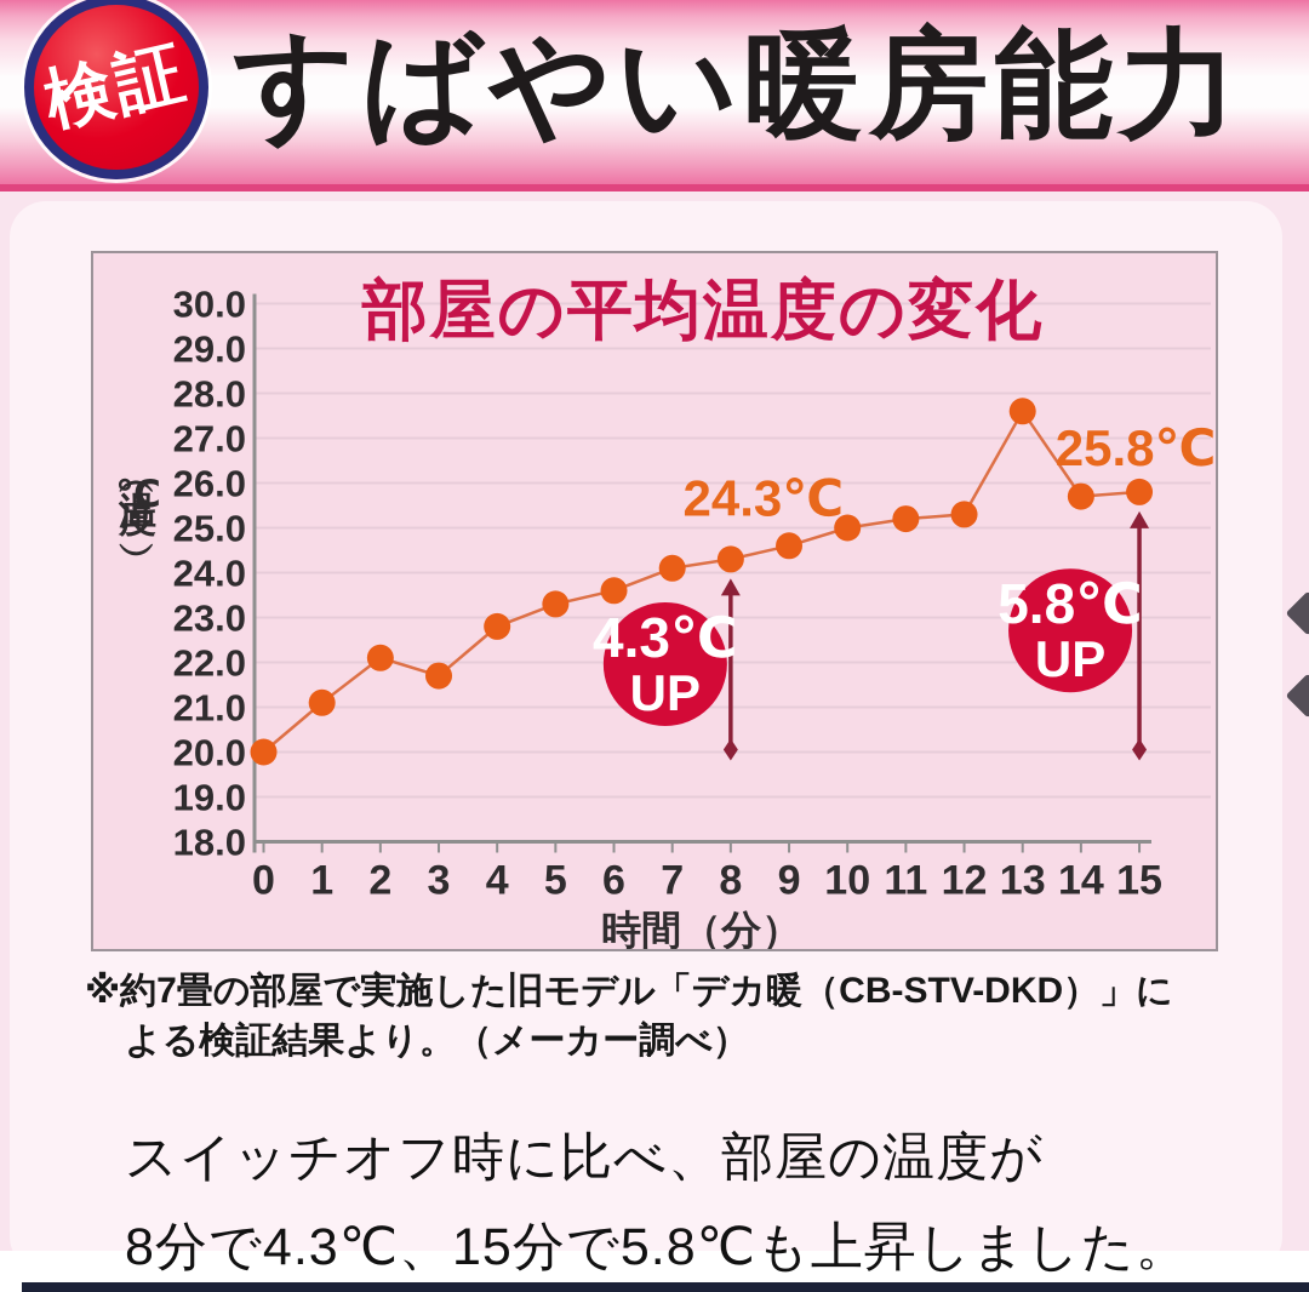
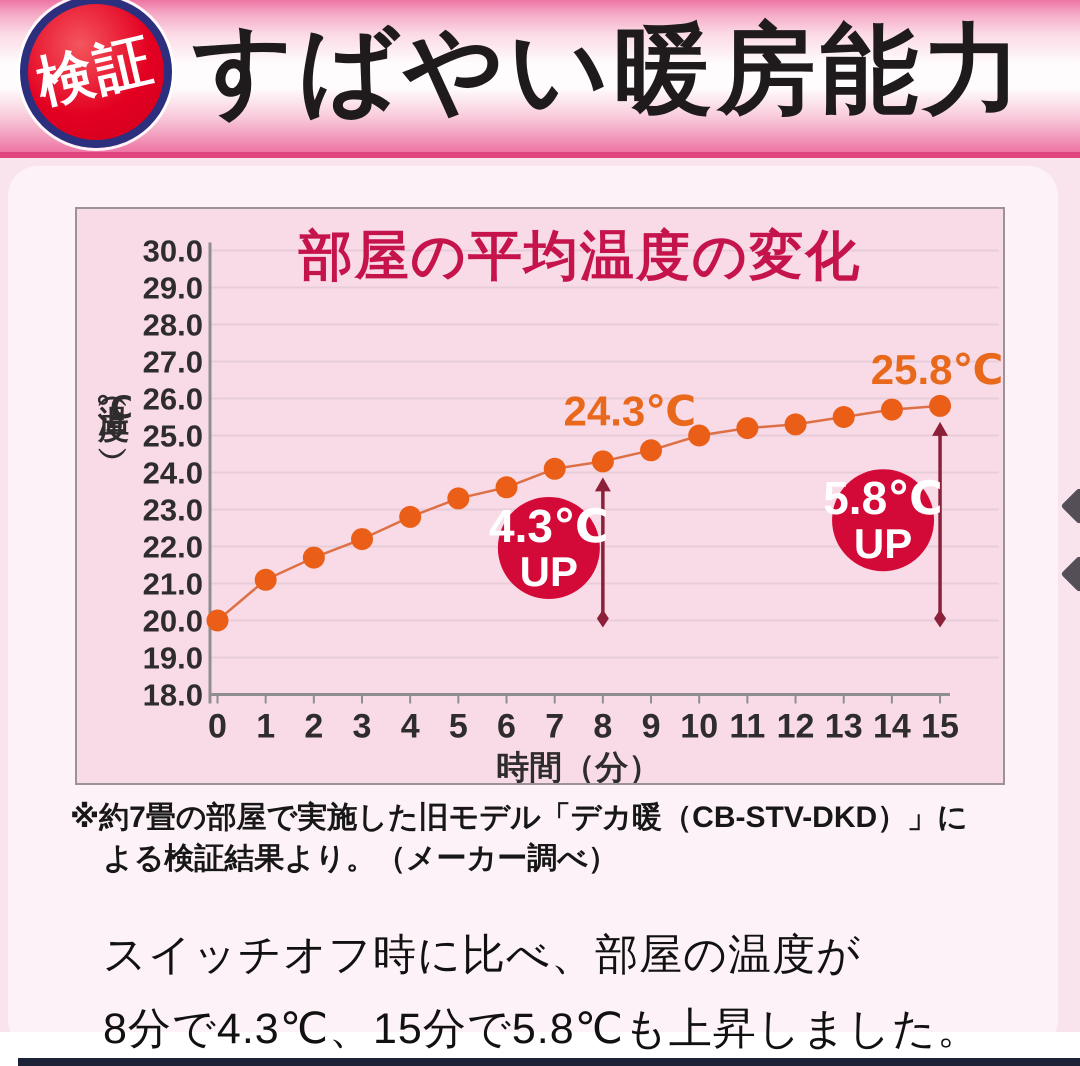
2: 22.1 -> 21.7
3: 21.7 -> 22.2
13: 27.6 -> 25.5
